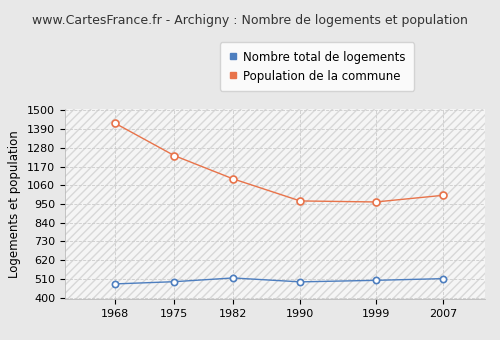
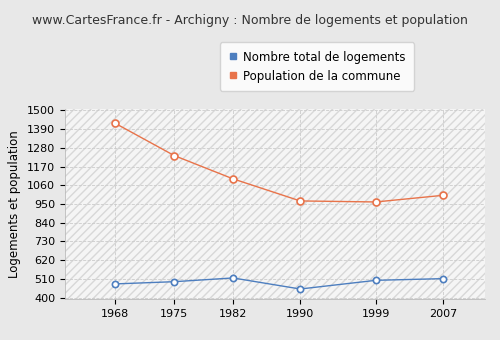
Nombre total de logements/1990: 490 -> 450
